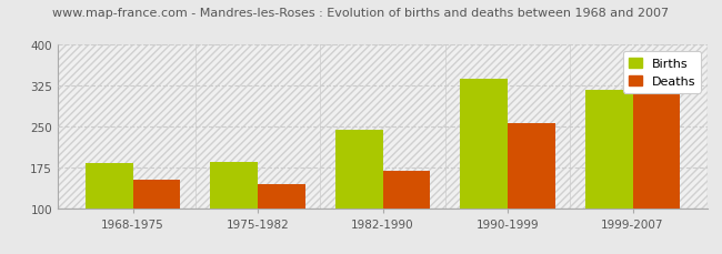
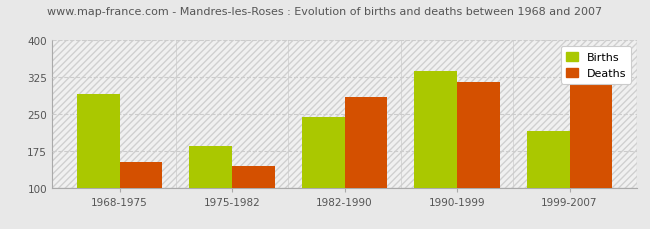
Births/1968-1975: 182 -> 290
Deaths/1982-1990: 168 -> 285
Deaths/1990-1999: 257 -> 315
Births/1999-2007: 318 -> 215
